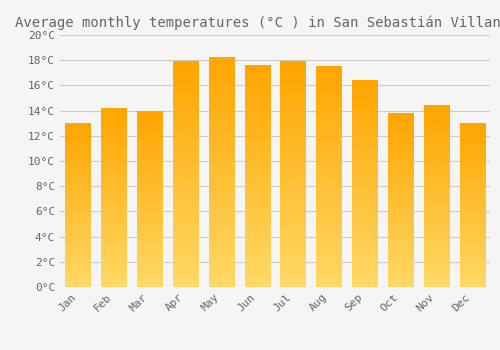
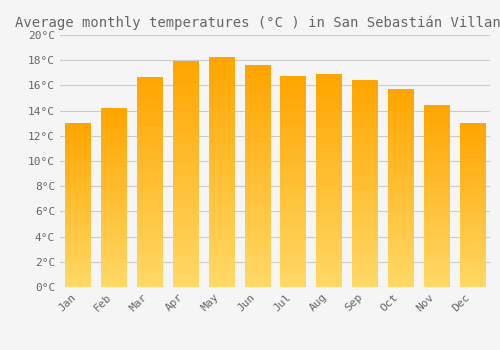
Mar: 13.9°C -> 16.6°C
Jul: 17.9°C -> 16.7°C
Aug: 17.5°C -> 16.9°C
Oct: 13.8°C -> 15.7°C
